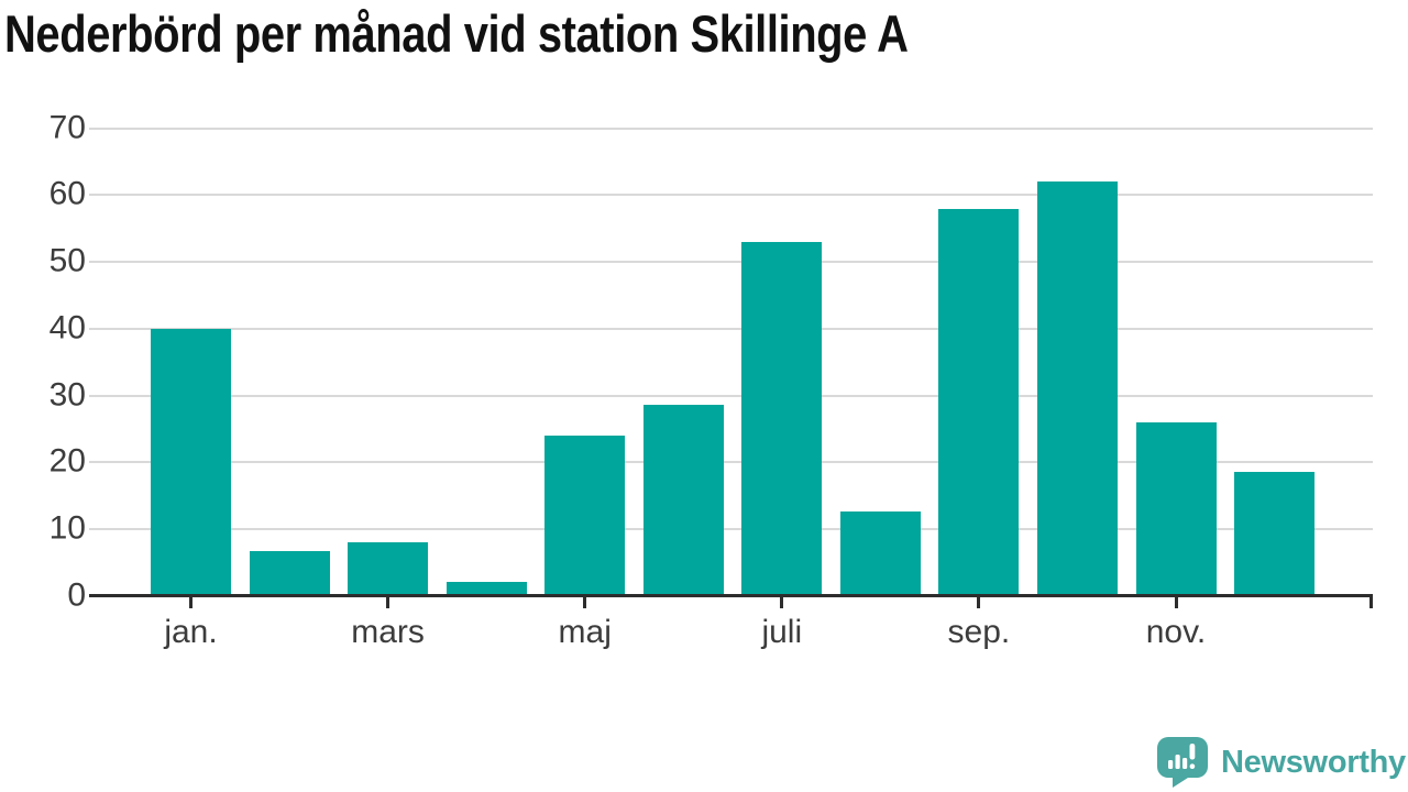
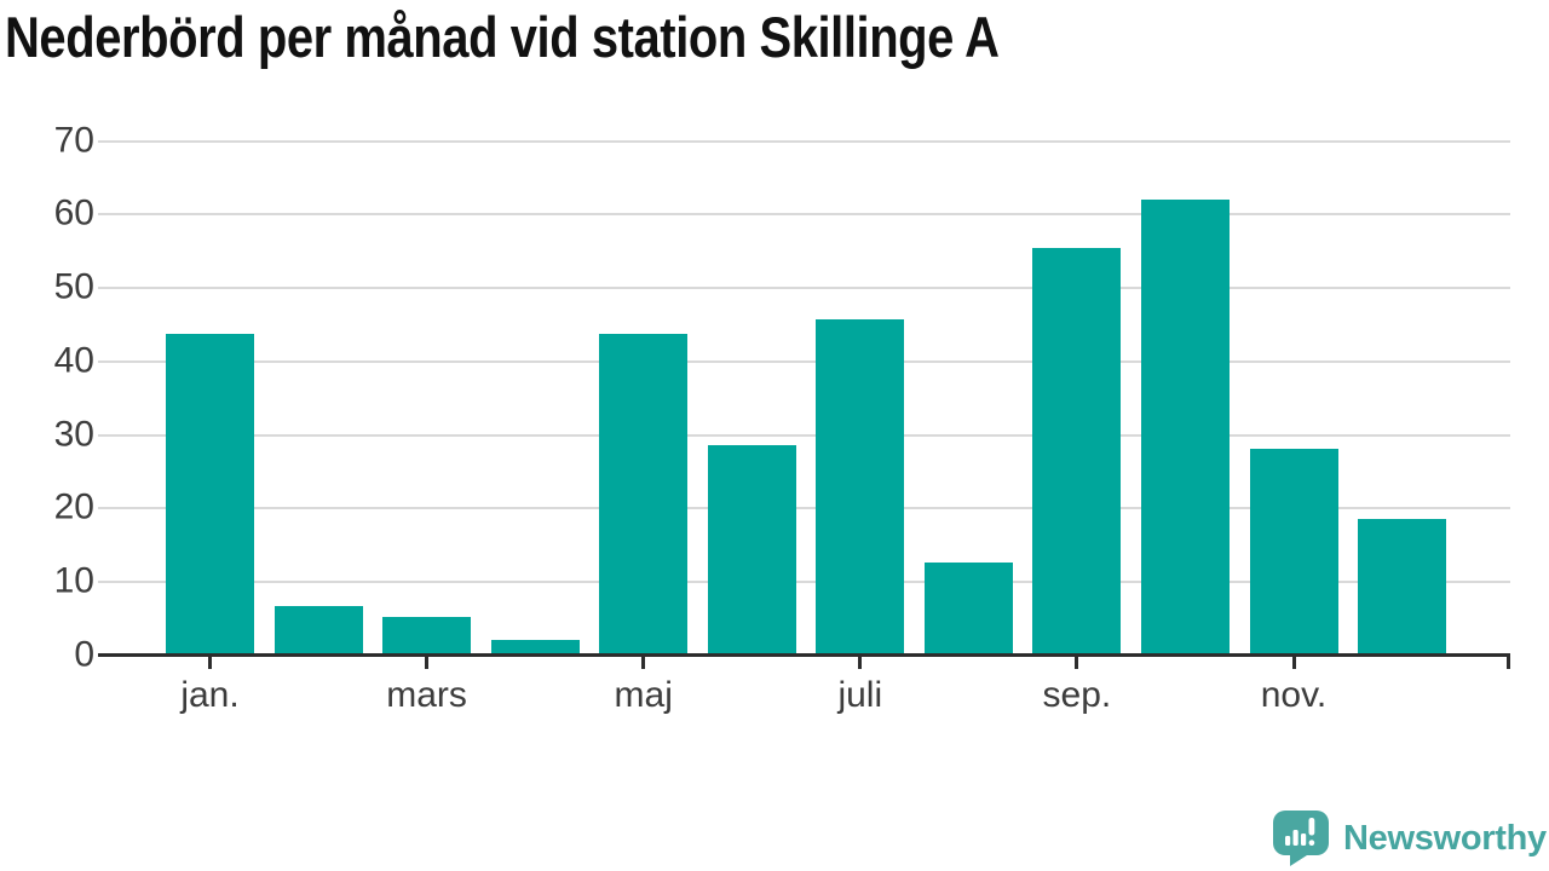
jan.: 40 -> 44
mars: 8 -> 5
maj: 24 -> 44
juli: 53 -> 46
sep.: 58 -> 55
nov.: 26 -> 28
